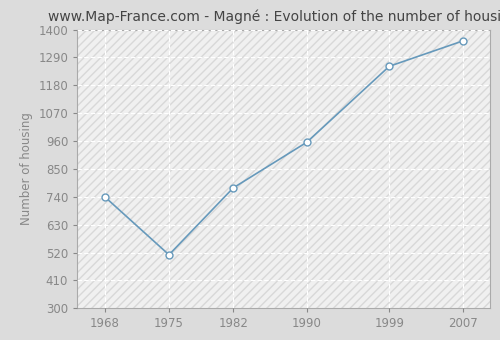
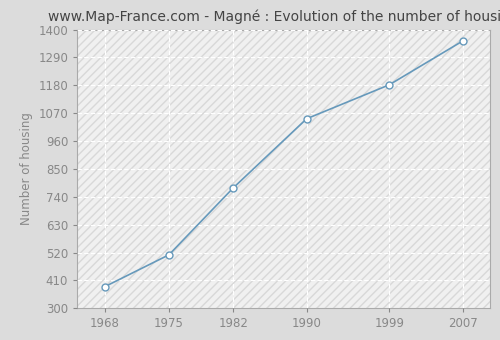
1968: 740 -> 385
1990: 955 -> 1048
1999: 1255 -> 1182
